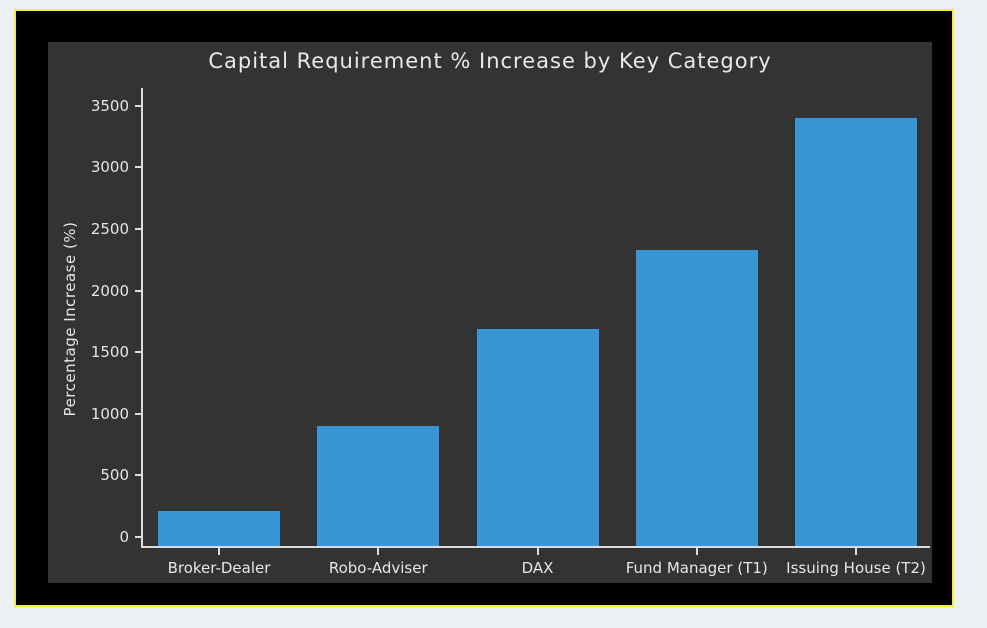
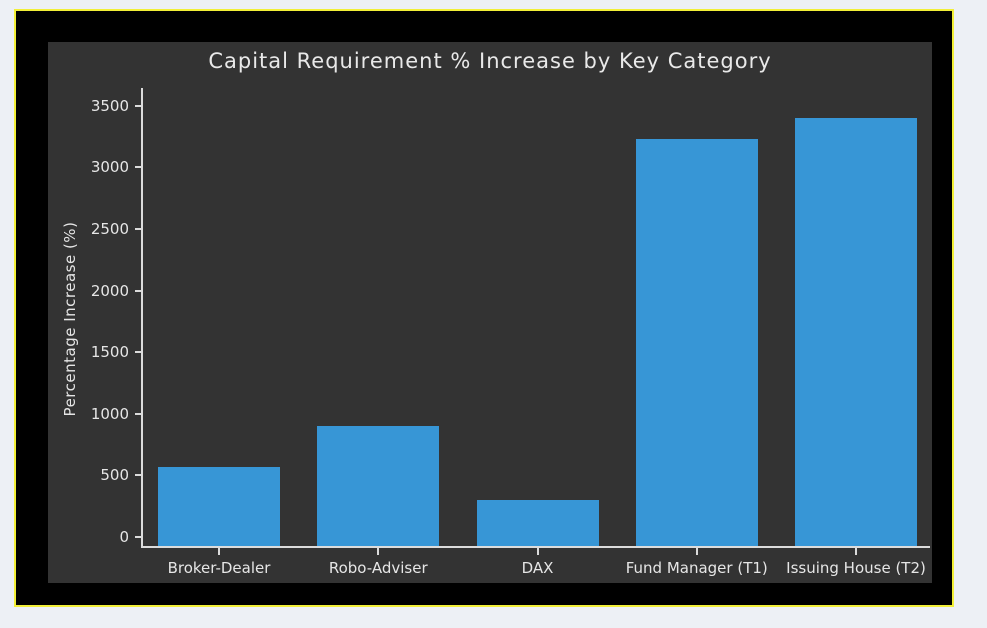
Broker-Dealer: 210 -> 570
DAX: 1690 -> 300
Fund Manager (T1): 2330 -> 3230
